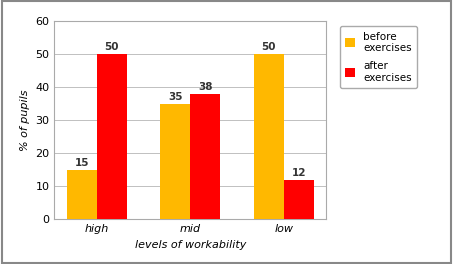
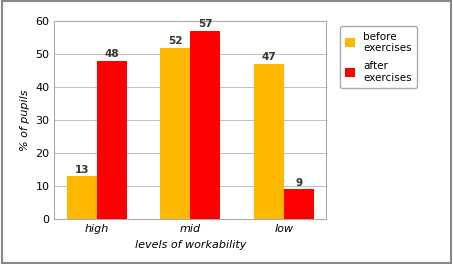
before exercises/high: 15 -> 13
after exercises/high: 50 -> 48
before exercises/mid: 35 -> 52
after exercises/mid: 38 -> 57
before exercises/low: 50 -> 47
after exercises/low: 12 -> 9
